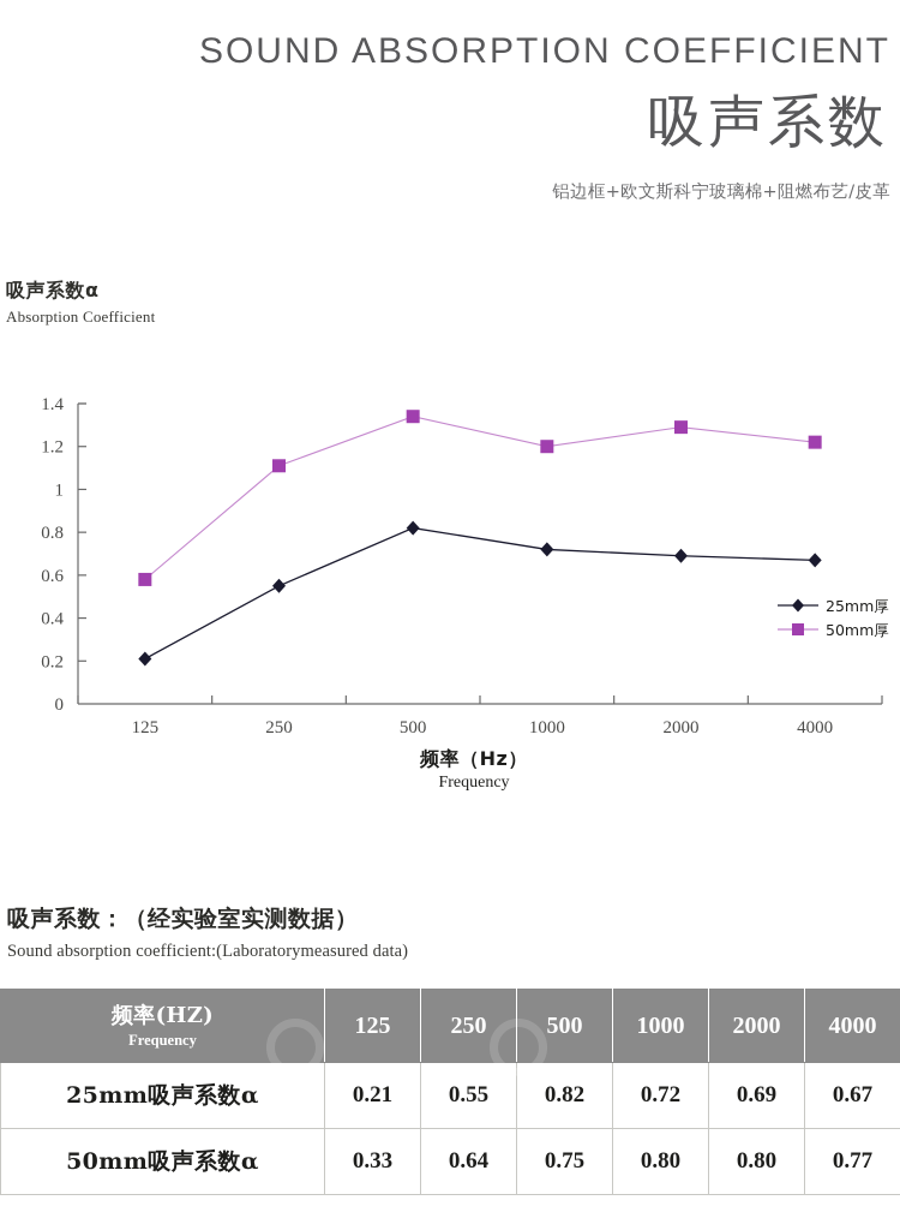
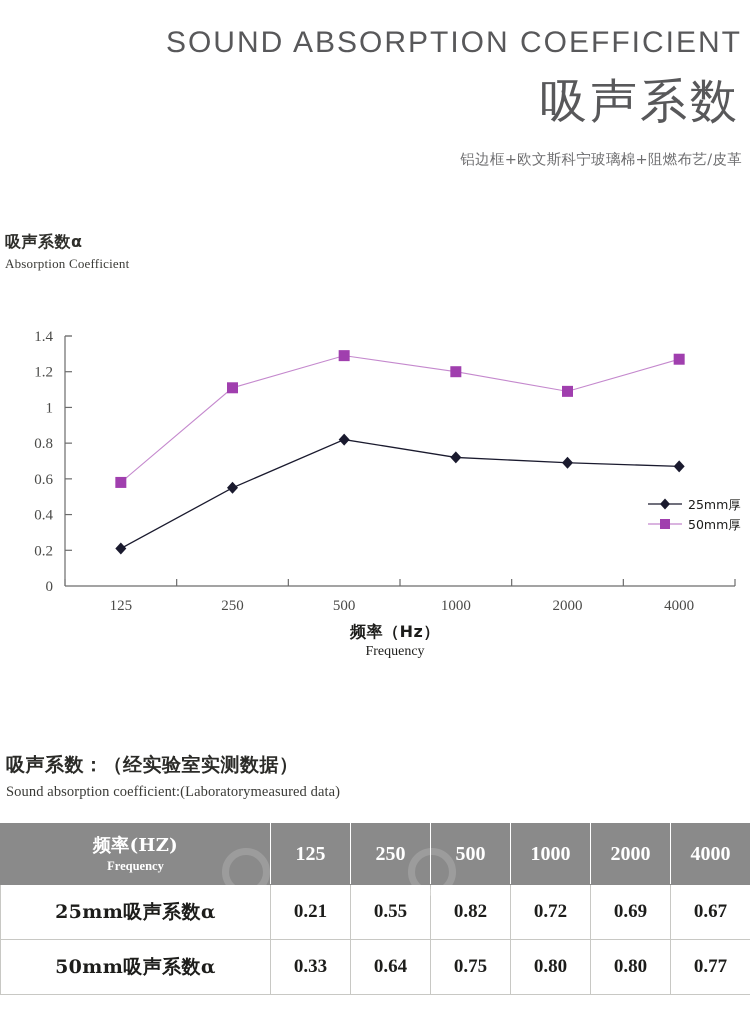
50mm厚/500: 1.34 -> 1.29
50mm厚/2000: 1.29 -> 1.09
50mm厚/4000: 1.22 -> 1.27
